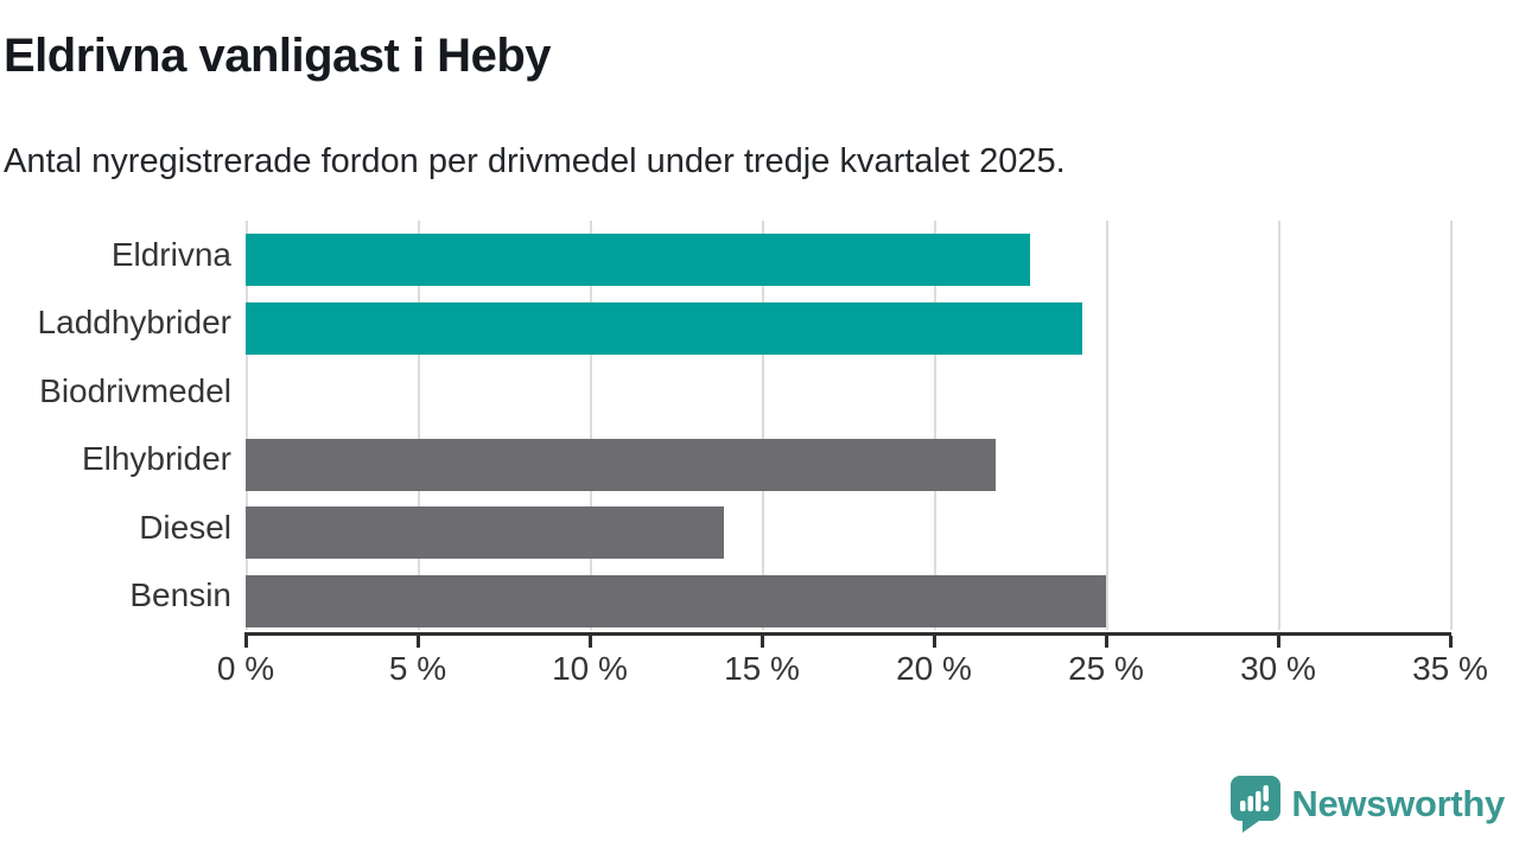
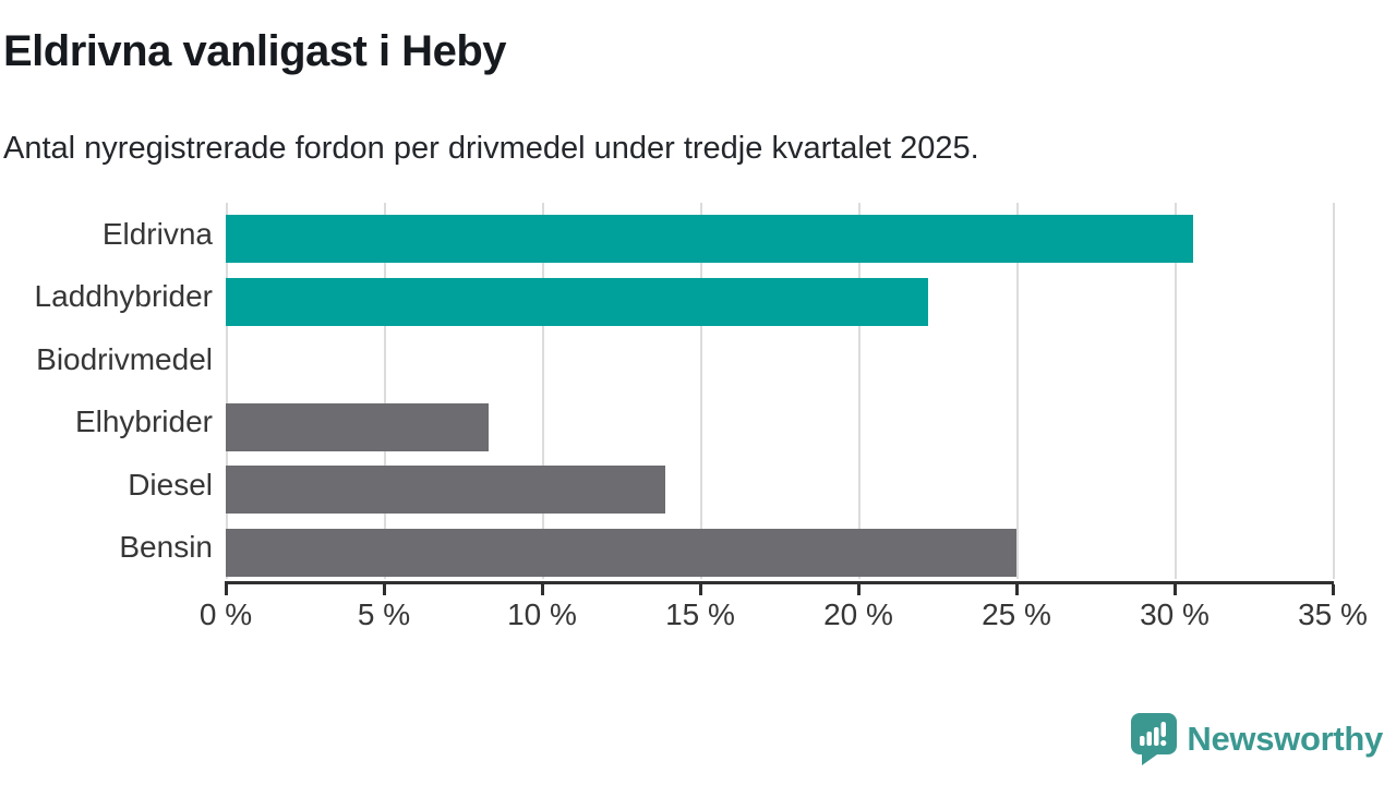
Eldrivna: 22.8% -> 30.6%
Laddhybrider: 24.3% -> 22.2%
Elhybrider: 21.8% -> 8.3%
